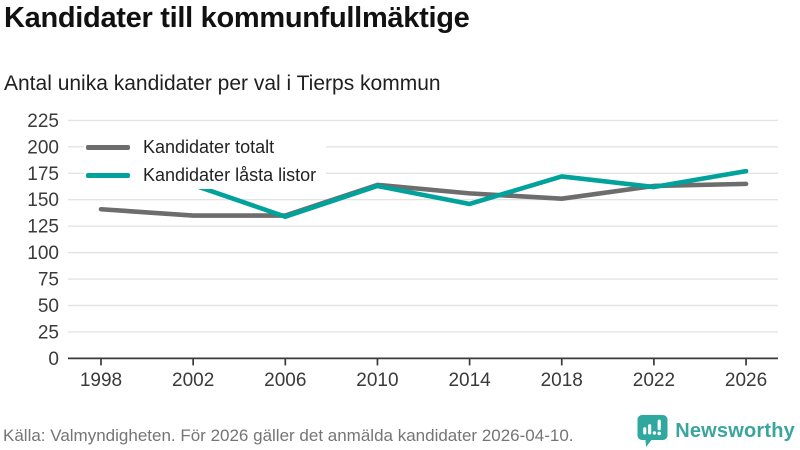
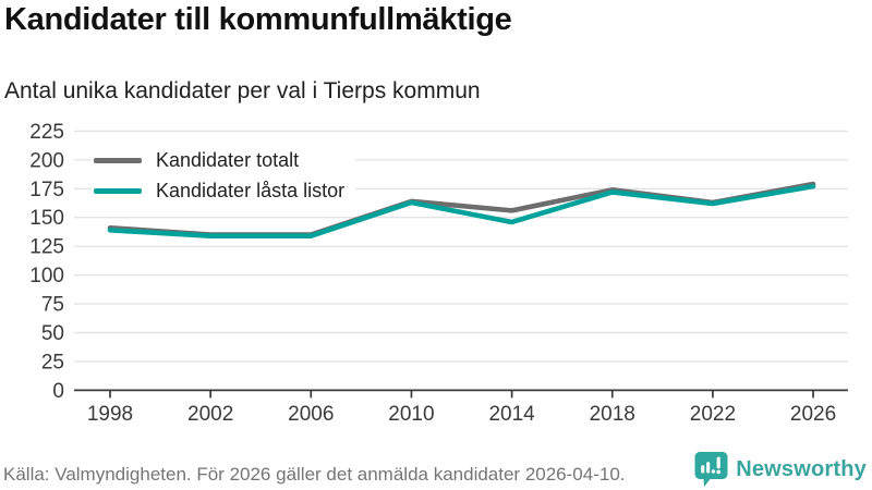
Kandidater låsta listor/1998: 170 -> 139
Kandidater låsta listor/2002: 164 -> 134
Kandidater totalt/2018: 151 -> 174
Kandidater totalt/2026: 165 -> 179
